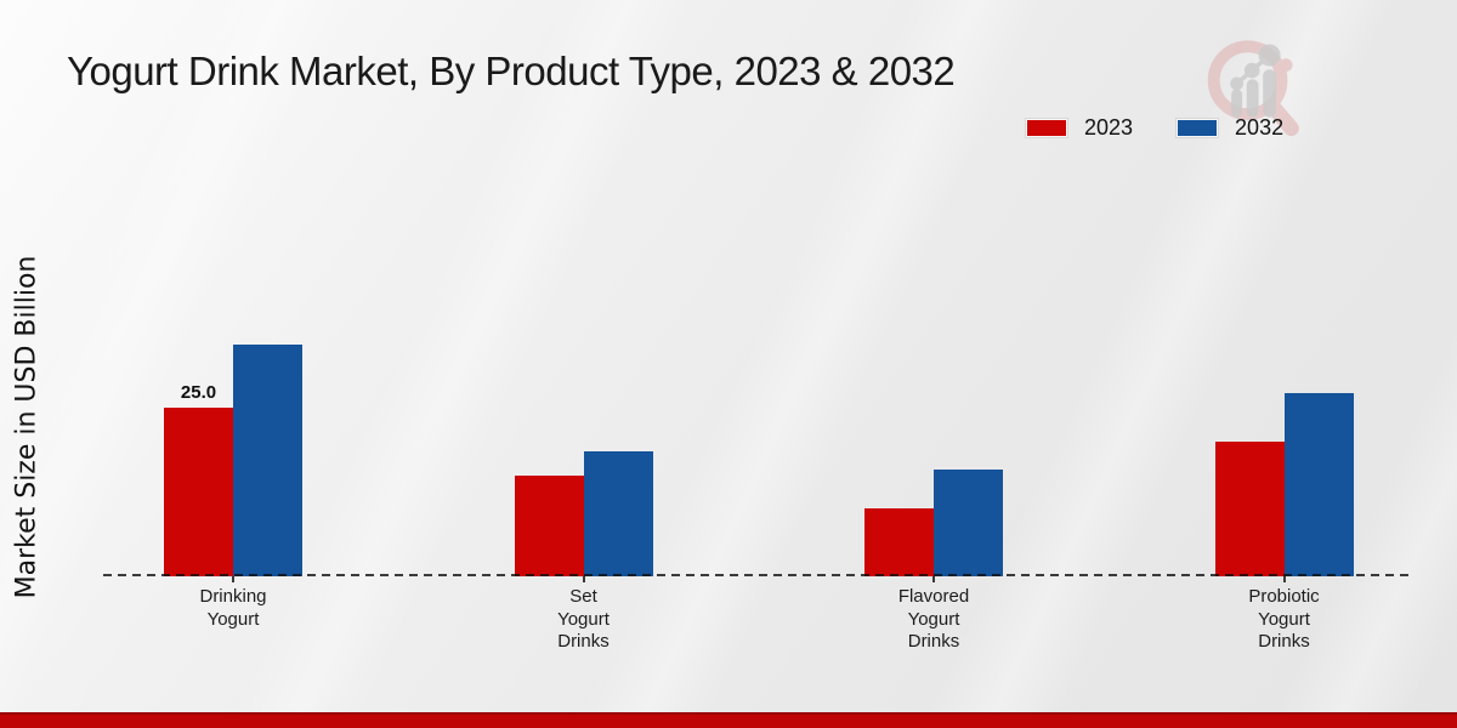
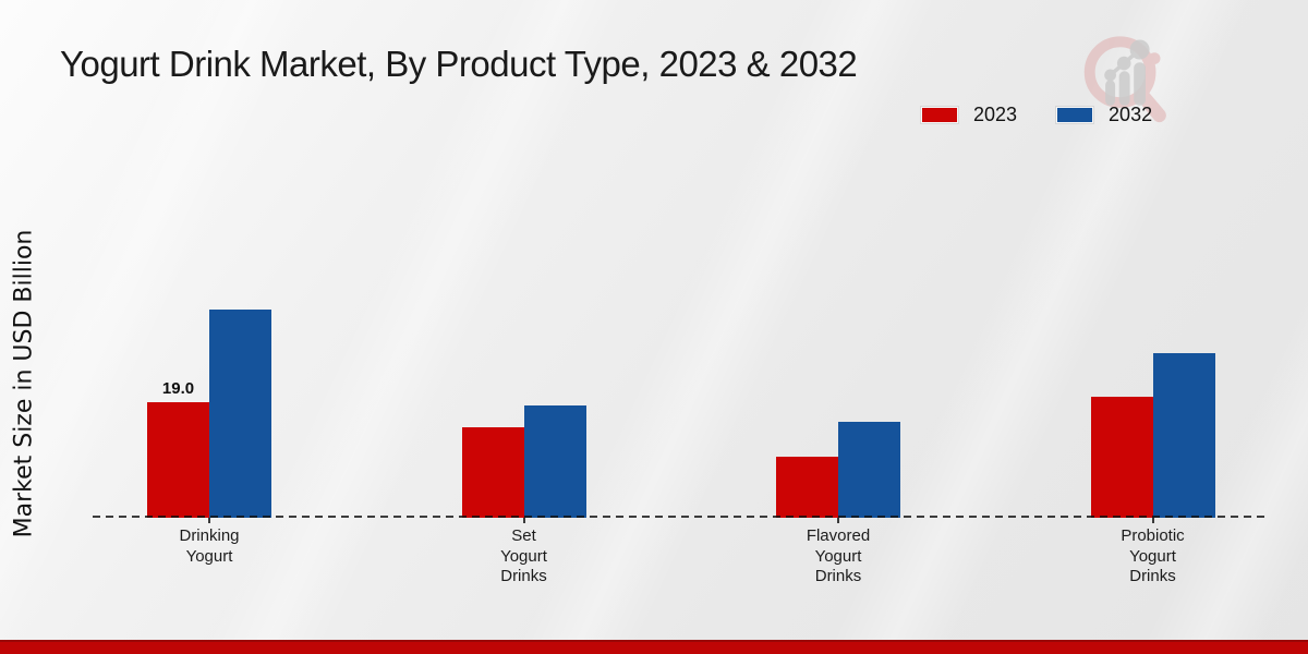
2023/Drinking Yogurt: 25.0 -> 19.0
